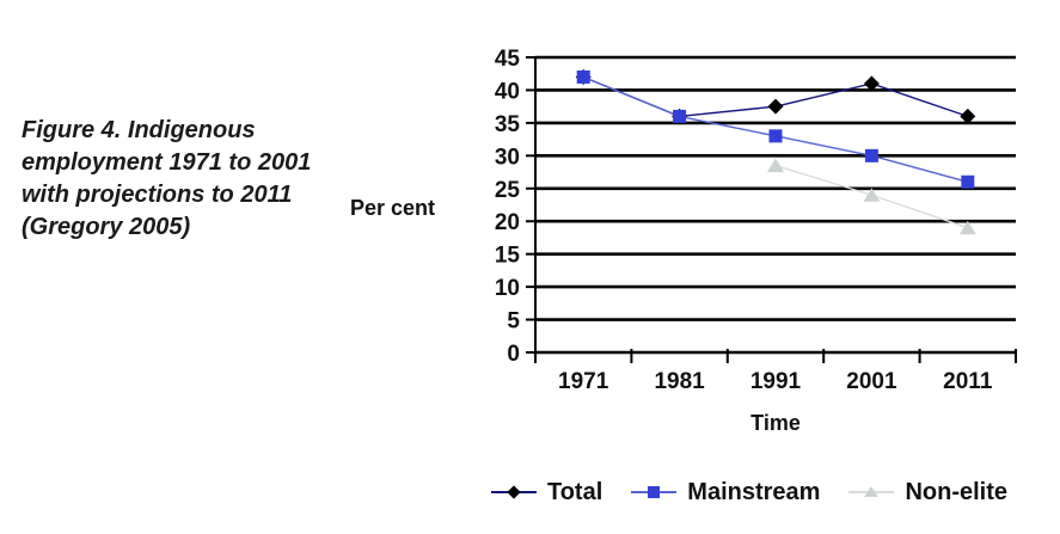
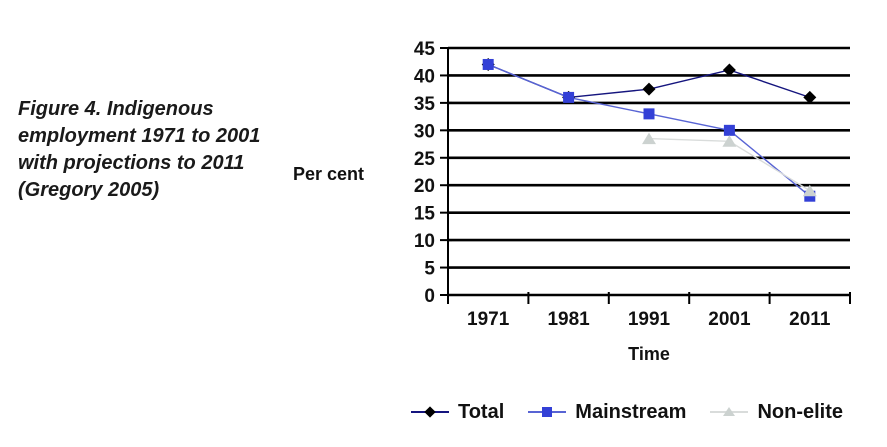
Non-elite/2001: 24 -> 28
Mainstream/2011: 26 -> 18
